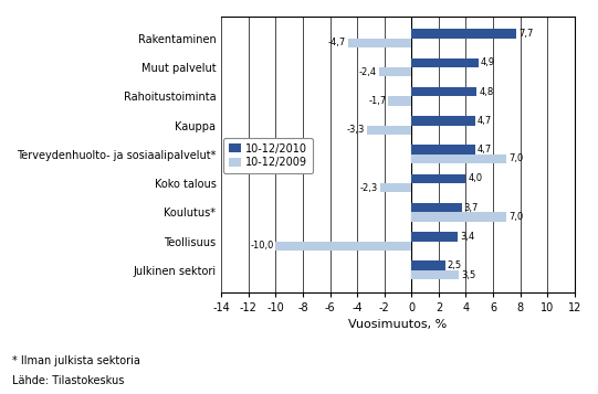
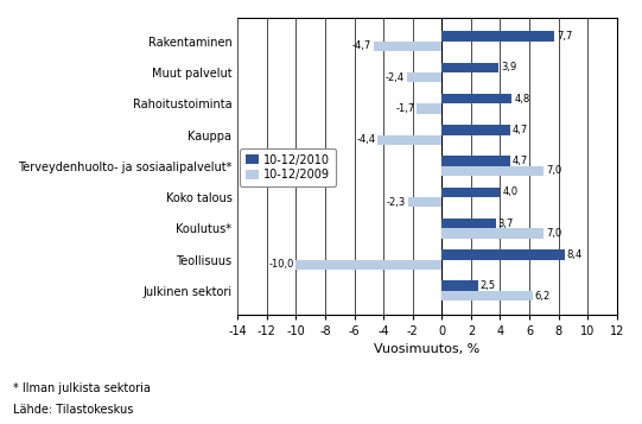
10-12/2010/Muut palvelut: 4,9 -> 3,9
10-12/2009/Kauppa: -3,3 -> -4,4
10-12/2010/Teollisuus: 3,4 -> 8,4
10-12/2009/Julkinen sektori: 3,5 -> 6,2
